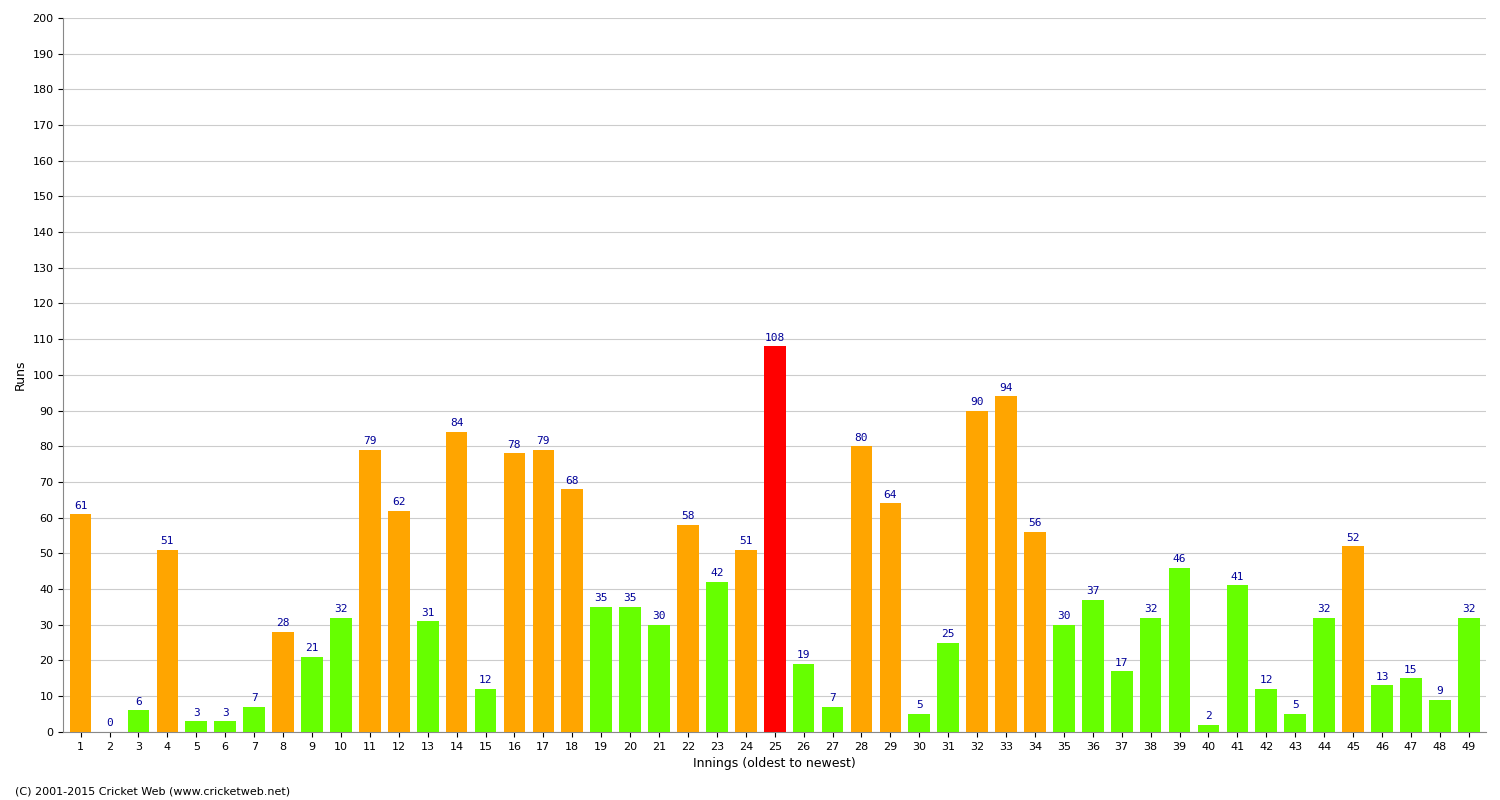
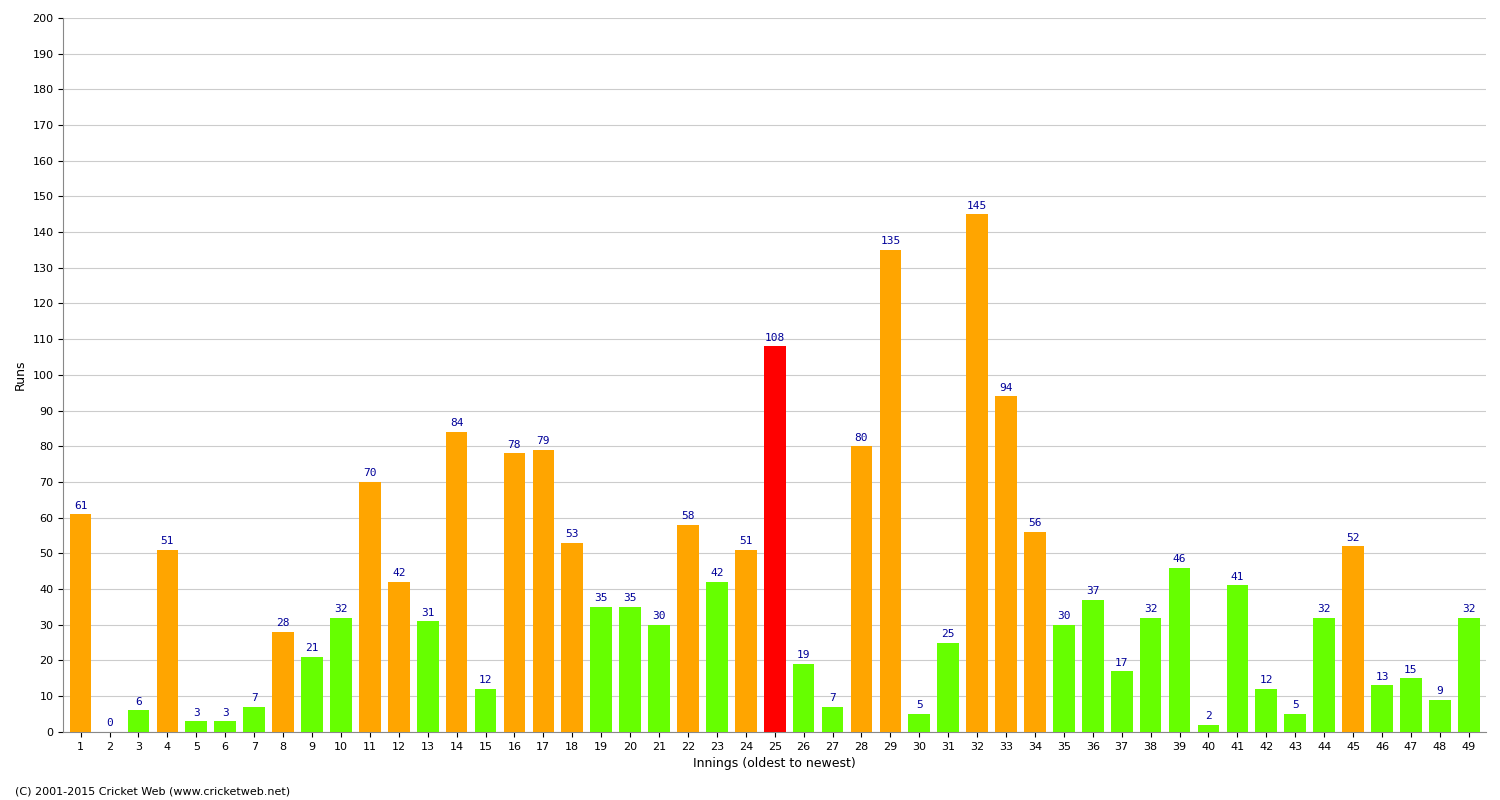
11: 79 -> 70
12: 62 -> 42
18: 68 -> 53
29: 64 -> 135
32: 90 -> 145
